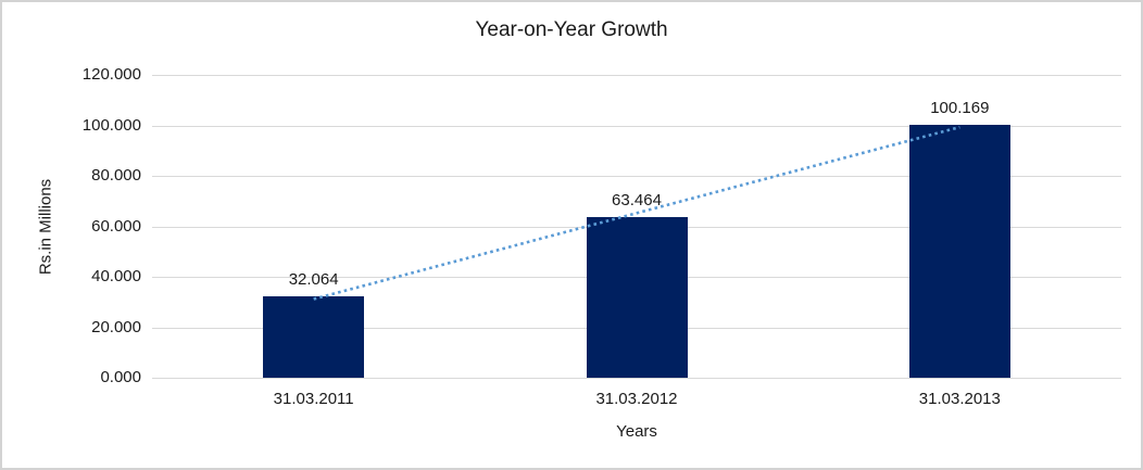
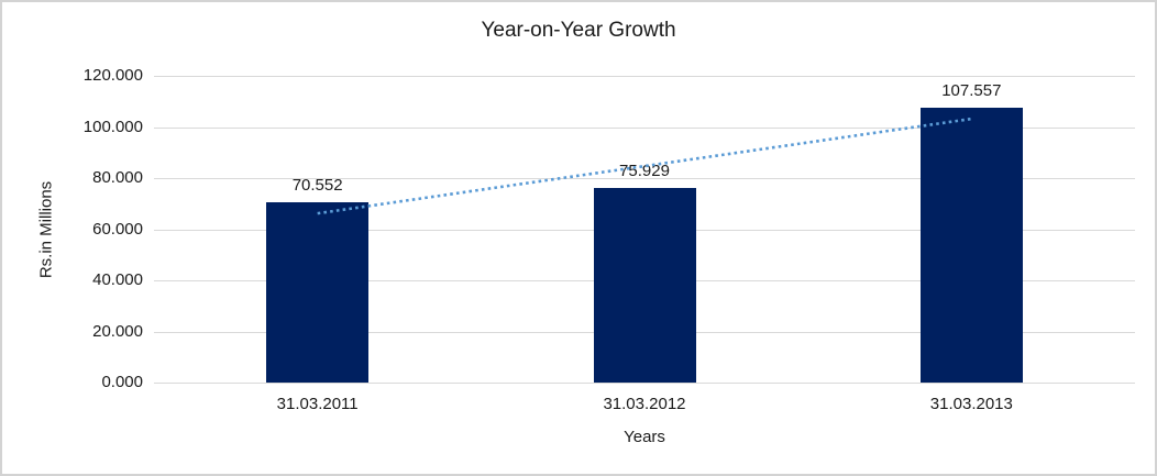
31.03.2011: 32.064 -> 70.552
31.03.2012: 63.464 -> 75.929
31.03.2013: 100.169 -> 107.557
